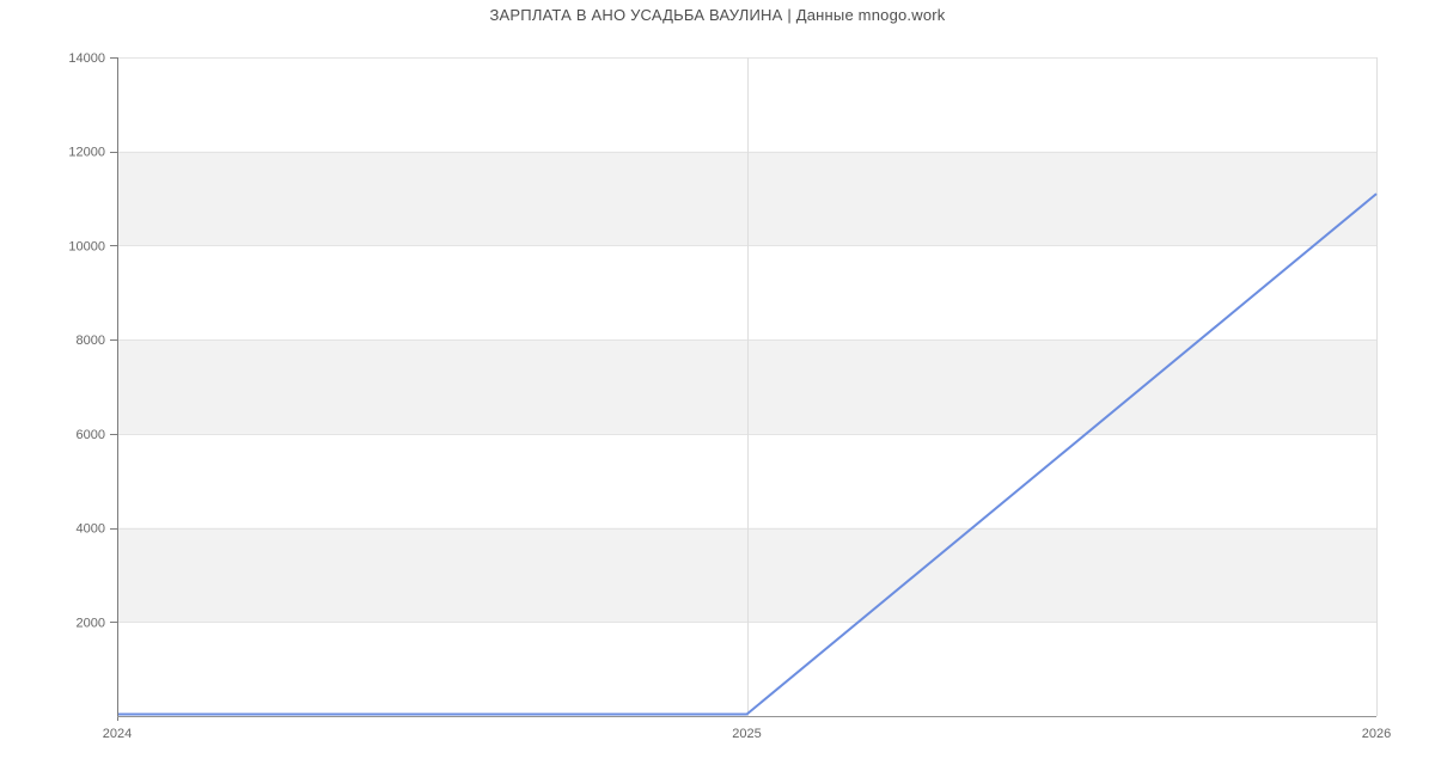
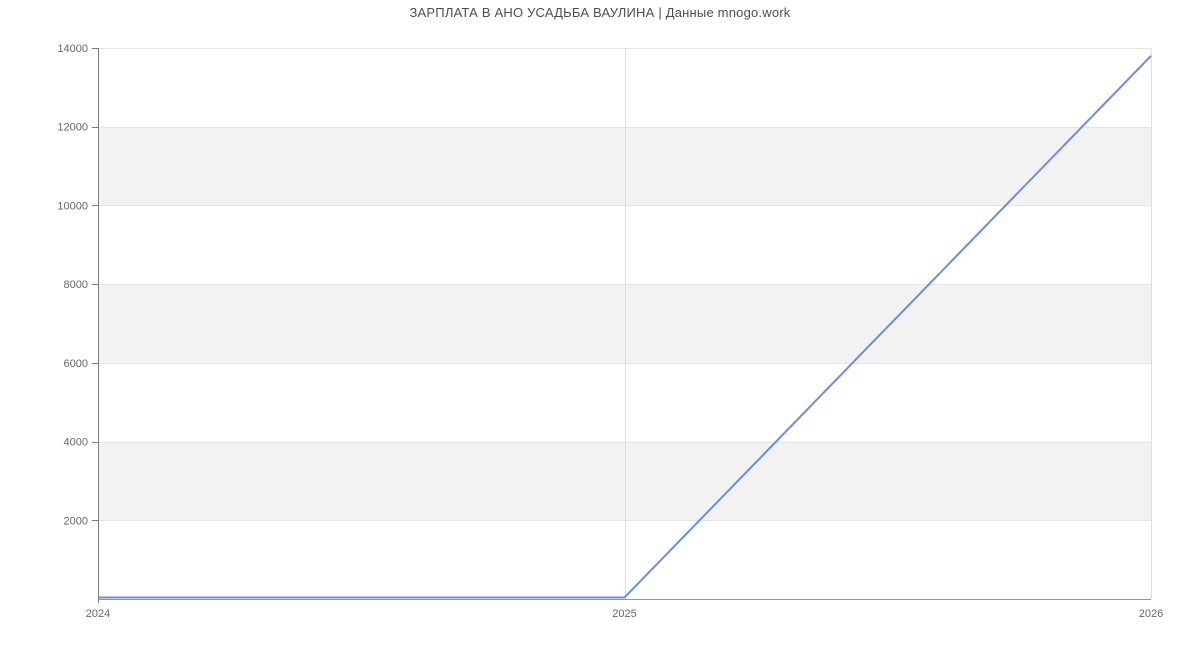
2026: 11100 -> 13800
